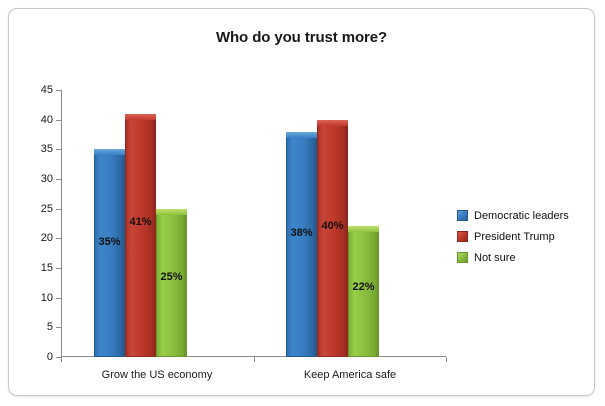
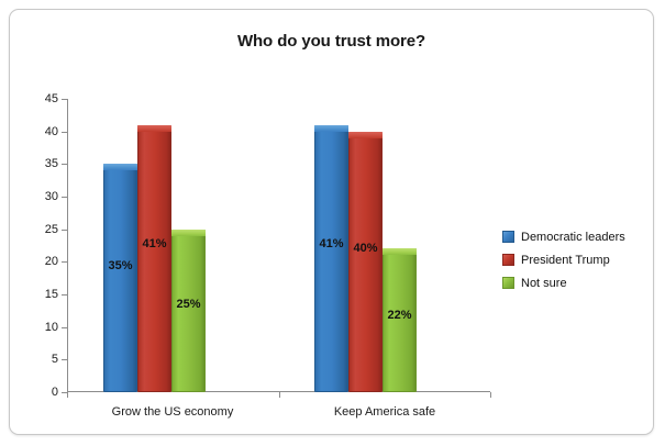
Democratic leaders/Keep America safe: 38% -> 41%
